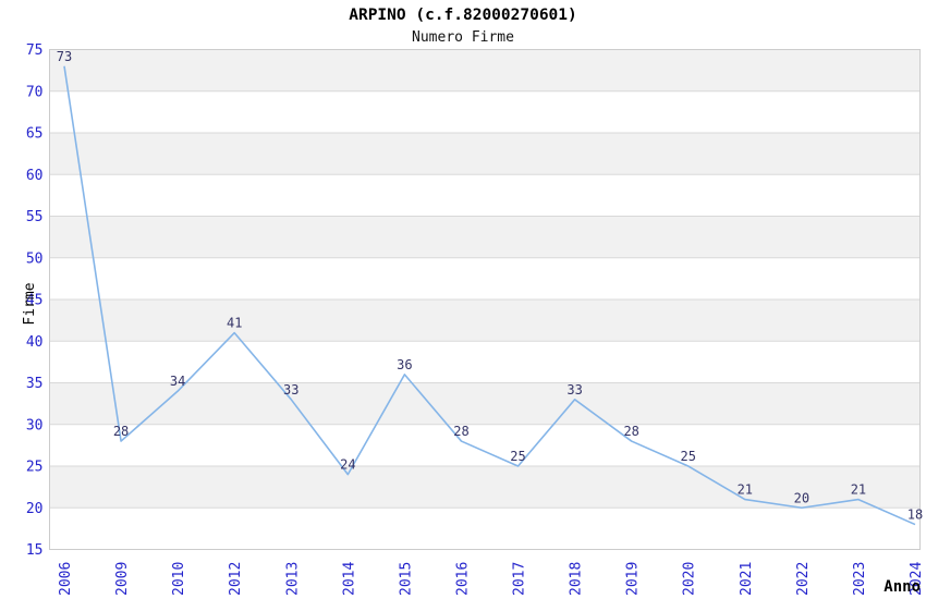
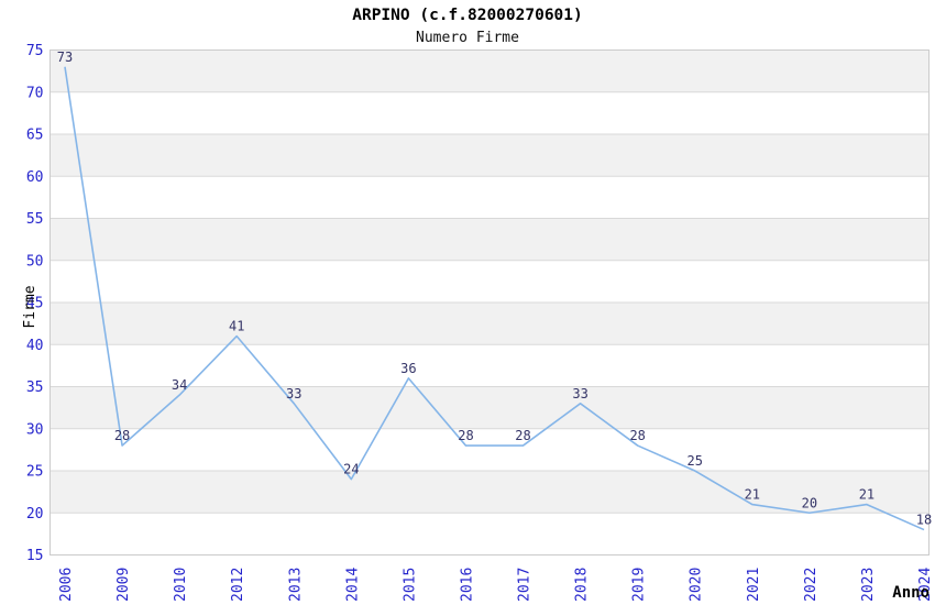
2017: 25 -> 28
